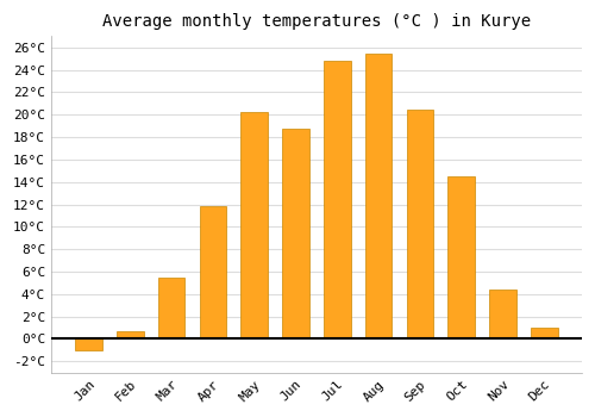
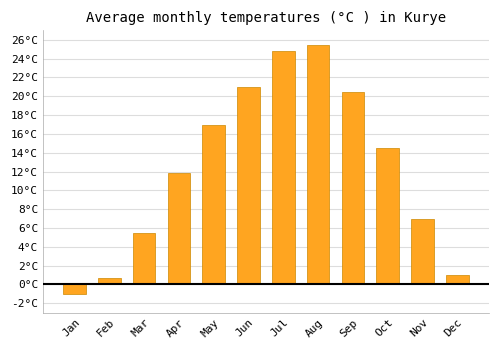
May: 20.2°C -> 17.0°C
Jun: 18.8°C -> 21.0°C
Nov: 4.4°C -> 7.0°C
